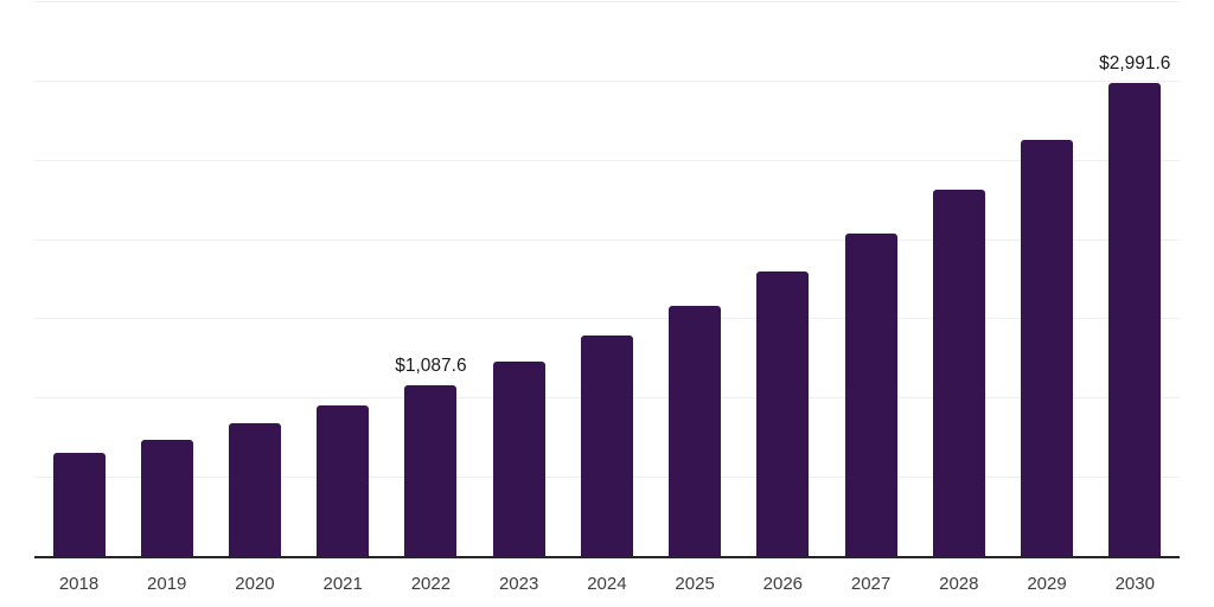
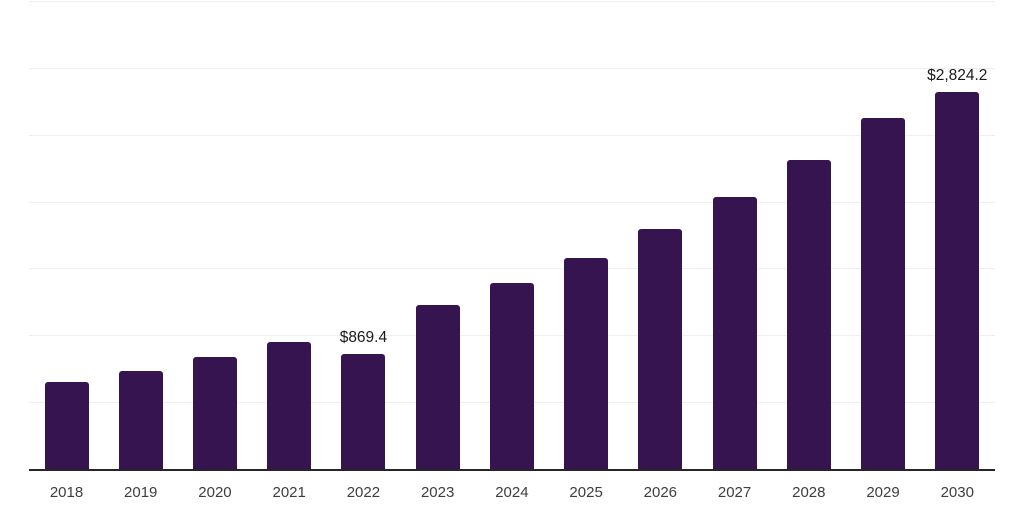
2022: $1,087.6 -> $869.4
2030: $2,991.6 -> $2,824.2
